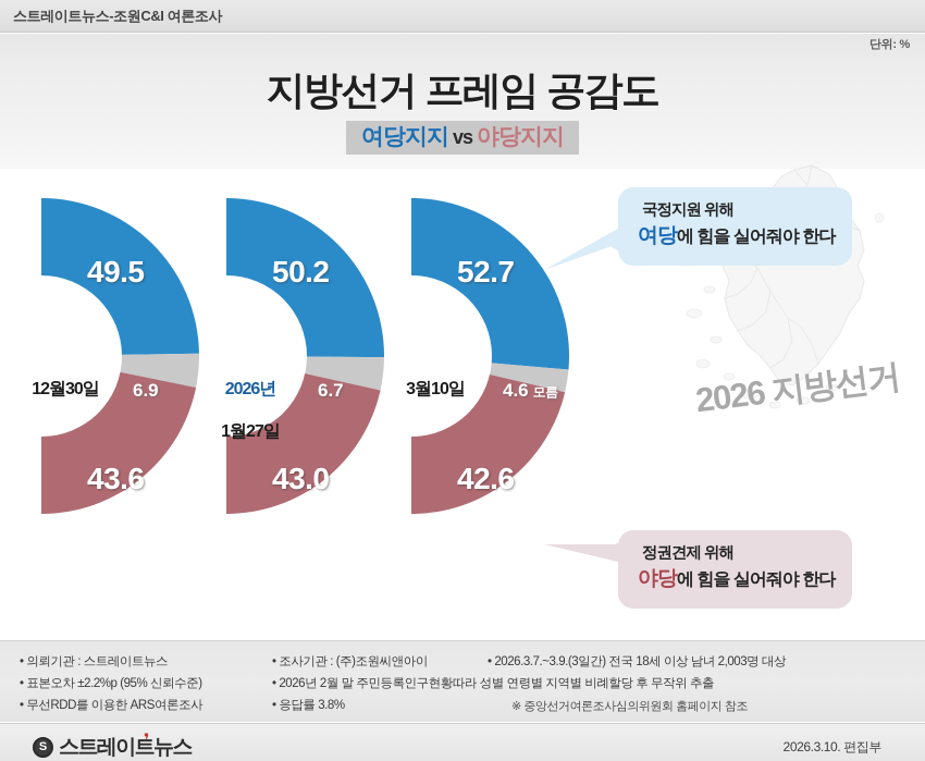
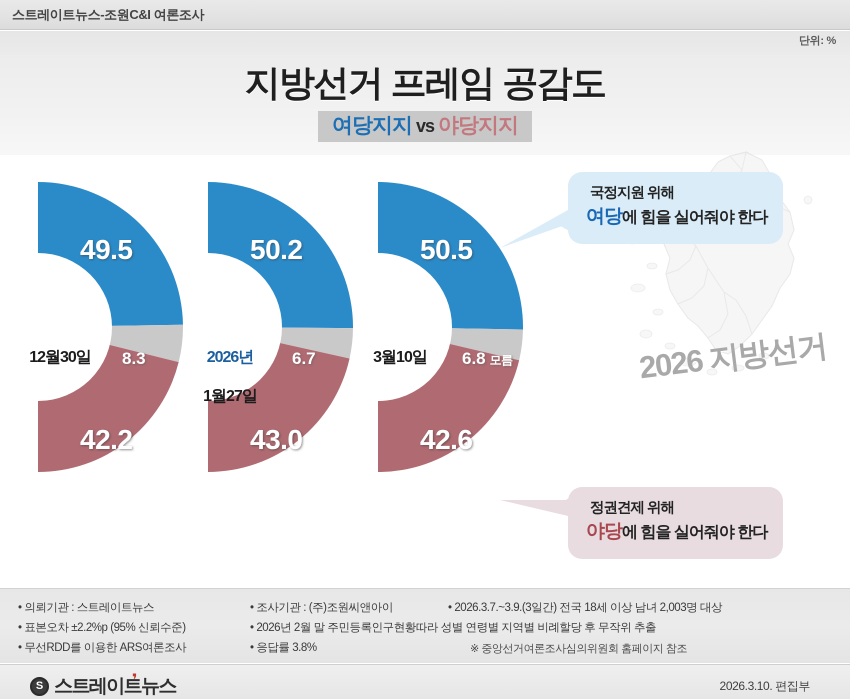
3월10일/여당지지: 52.7 -> 50.5
12월30일/모름: 6.9 -> 8.3
3월10일/모름: 4.6 -> 6.8
12월30일/야당지지: 43.6 -> 42.2
